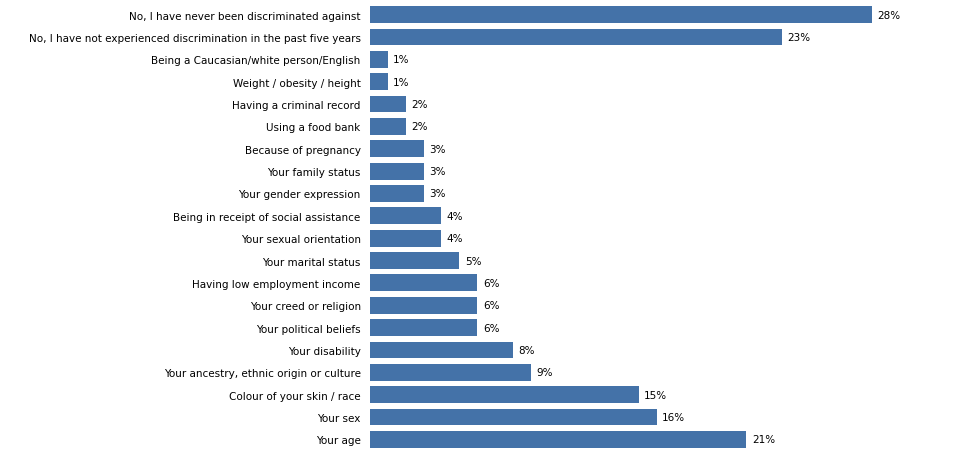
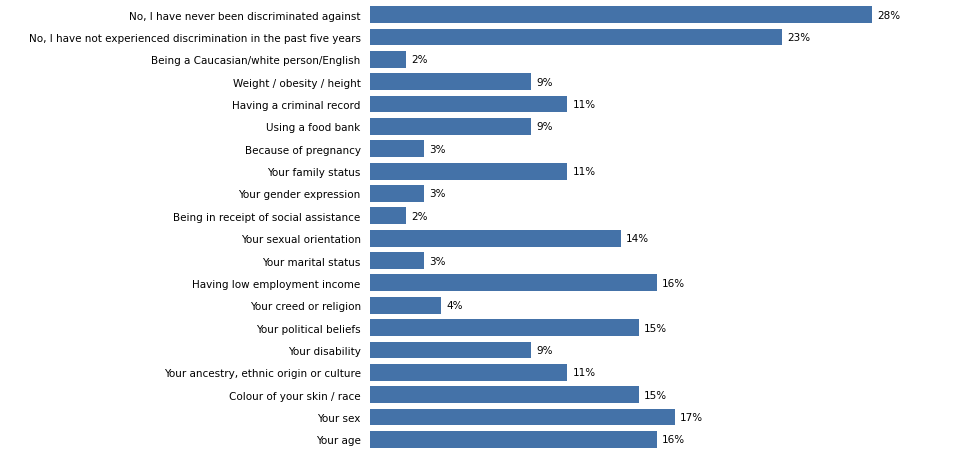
Being a Caucasian/white person/English: 1% -> 2%
Weight / obesity / height: 1% -> 9%
Having a criminal record: 2% -> 11%
Using a food bank: 2% -> 9%
Your family status: 3% -> 11%
Being in receipt of social assistance: 4% -> 2%
Your sexual orientation: 4% -> 14%
Your marital status: 5% -> 3%
Having low employment income: 6% -> 16%
Your creed or religion: 6% -> 4%
Your political beliefs: 6% -> 15%
Your disability: 8% -> 9%
Your ancestry, ethnic origin or culture: 9% -> 11%
Your sex: 16% -> 17%
Your age: 21% -> 16%
